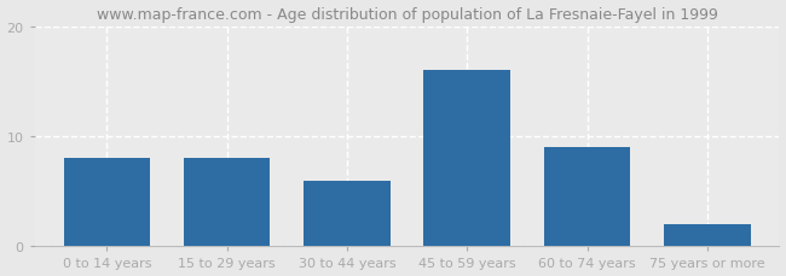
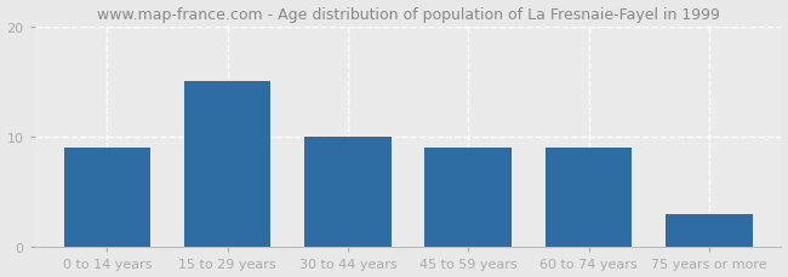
0 to 14 years: 8 -> 9
15 to 29 years: 8 -> 15
30 to 44 years: 6 -> 10
45 to 59 years: 16 -> 9
75 years or more: 2 -> 3
